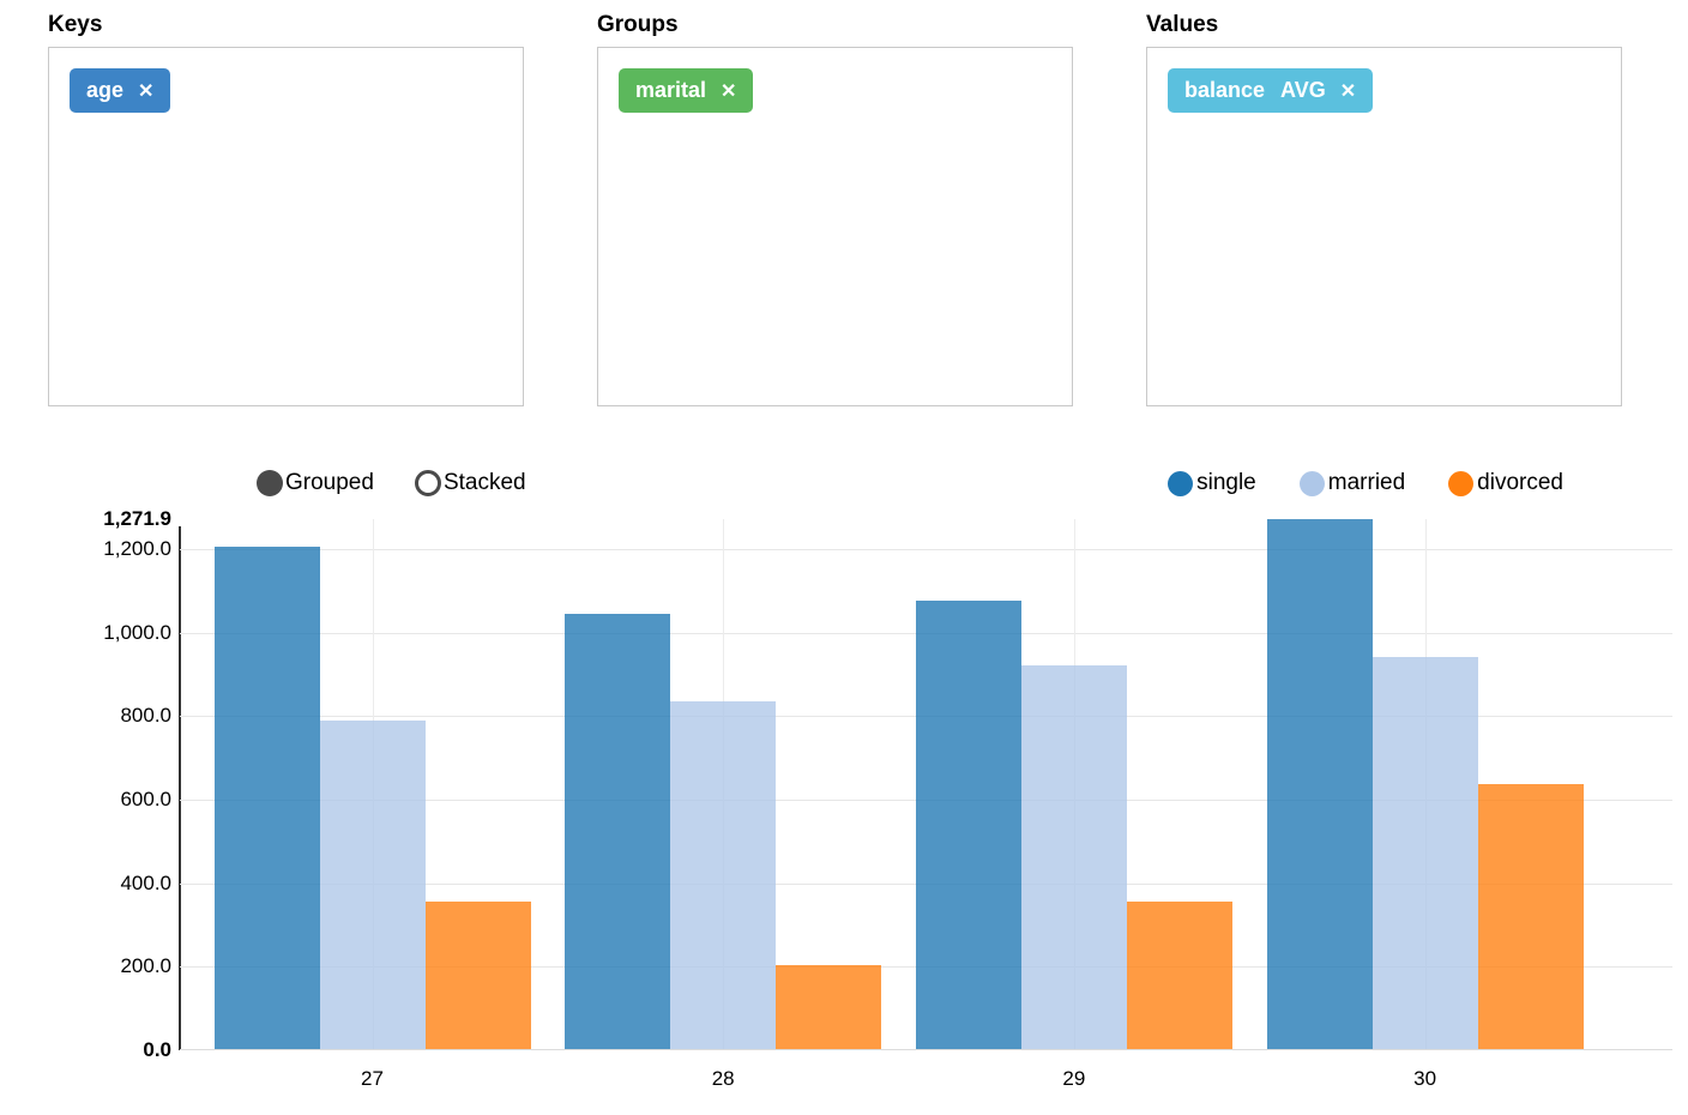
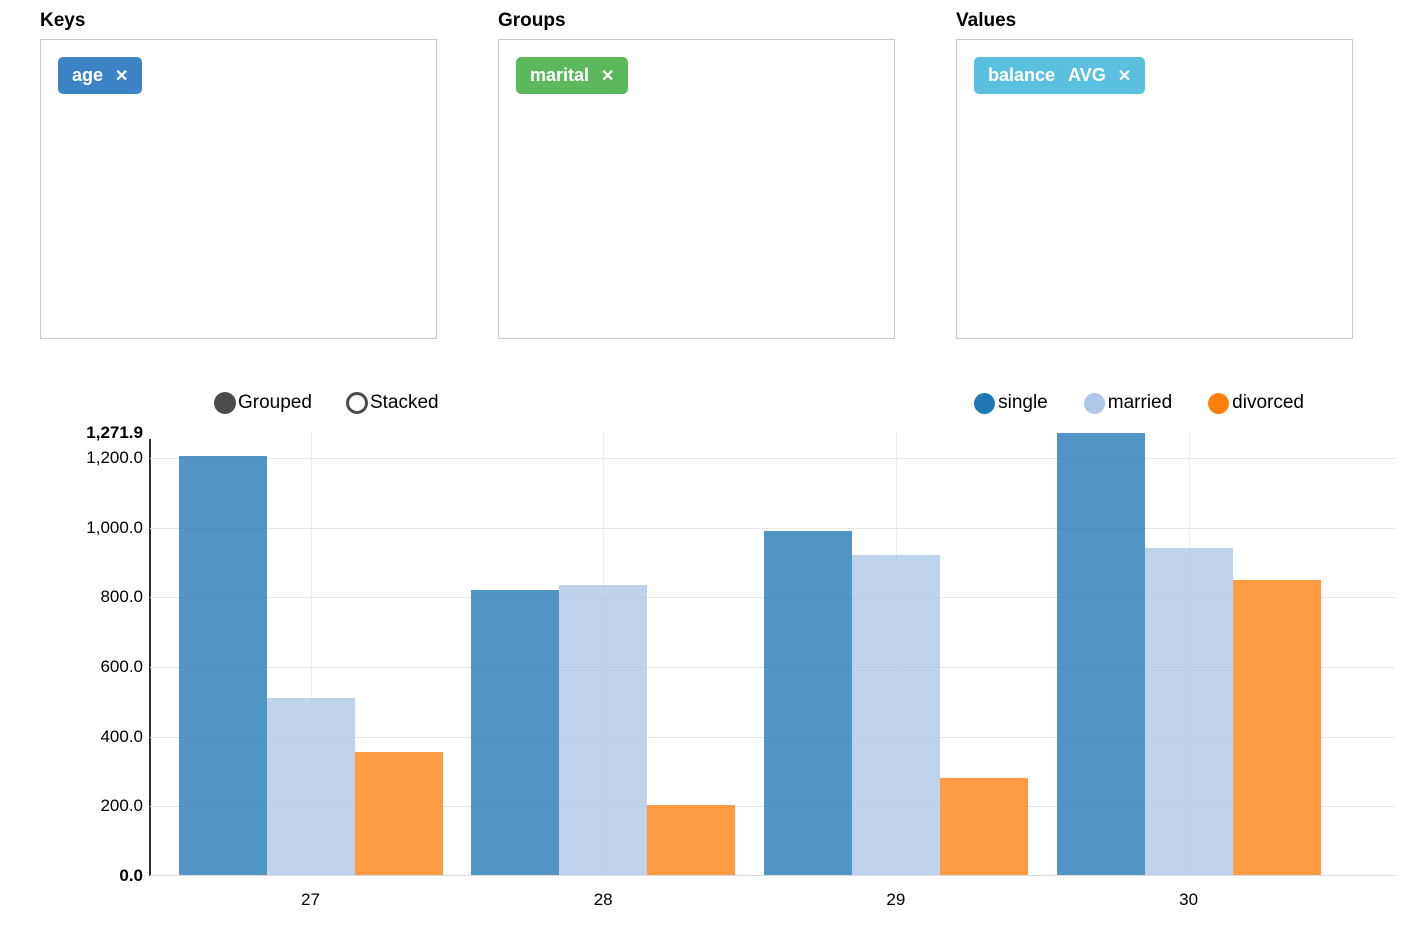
married/27: 790 -> 510
single/28: 1040 -> 820
single/29: 1080 -> 990
divorced/29: 360 -> 280
divorced/30: 640 -> 850
